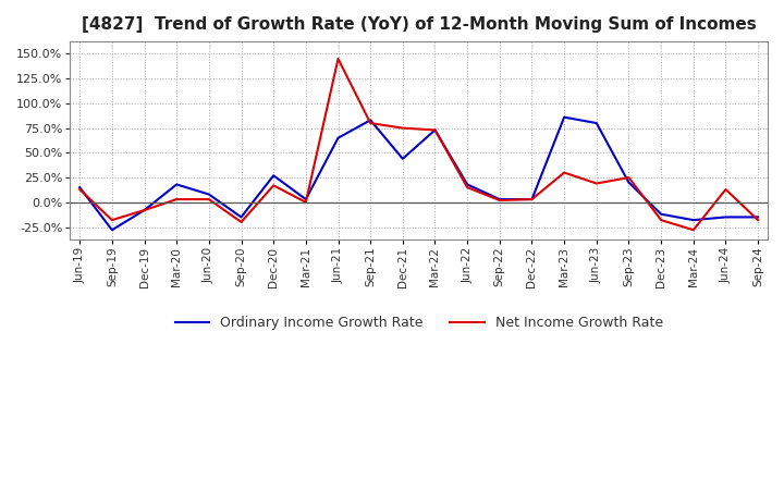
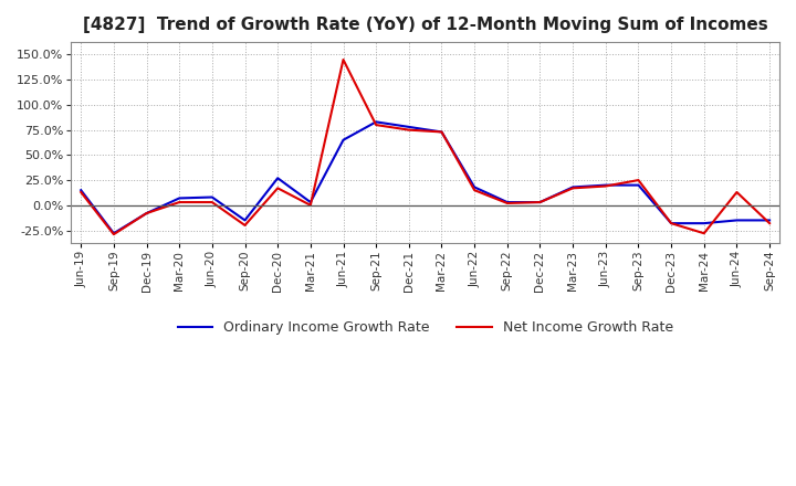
Net Income Growth Rate/Sep-19: -18% -> -29%
Ordinary Income Growth Rate/Mar-20: 18% -> 7%
Ordinary Income Growth Rate/Dec-21: 44% -> 78%
Ordinary Income Growth Rate/Mar-23: 86% -> 18%
Net Income Growth Rate/Mar-23: 30% -> 17%
Ordinary Income Growth Rate/Jun-23: 80% -> 20%
Ordinary Income Growth Rate/Dec-23: -12% -> -18%
